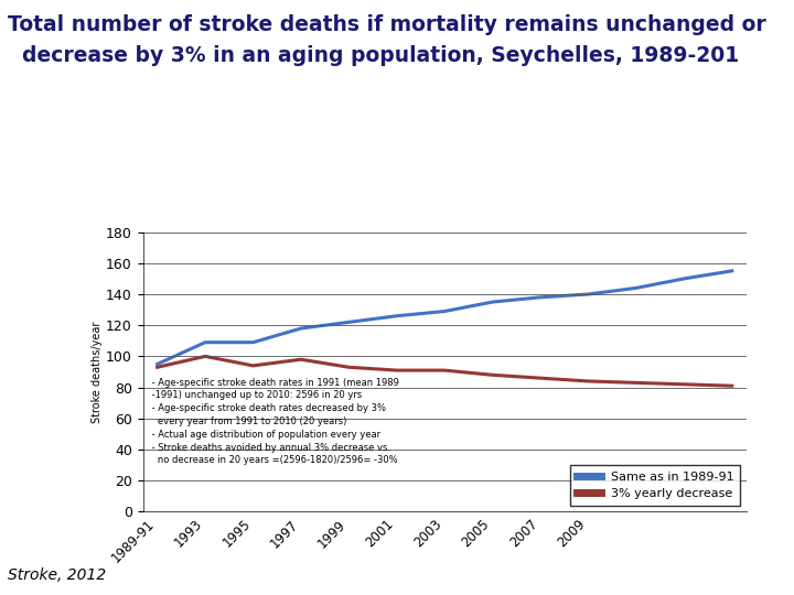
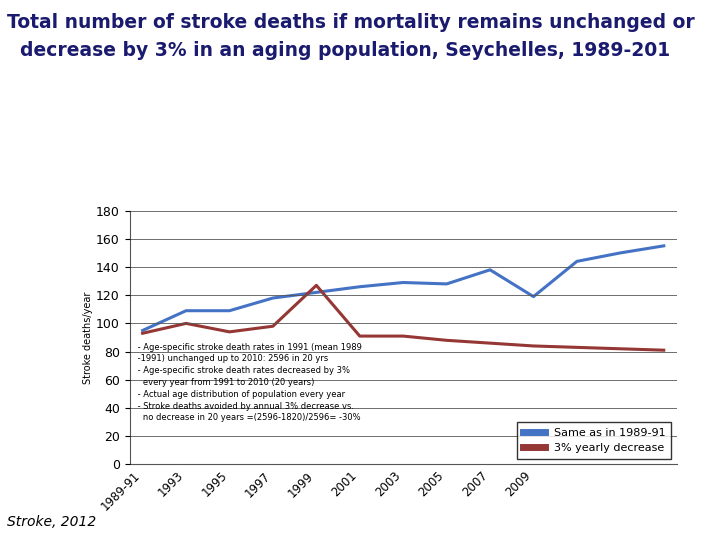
3% yearly decrease/1999: 93 -> 127
Same as in 1989-91/2005: 135 -> 128
Same as in 1989-91/2009: 140 -> 119
